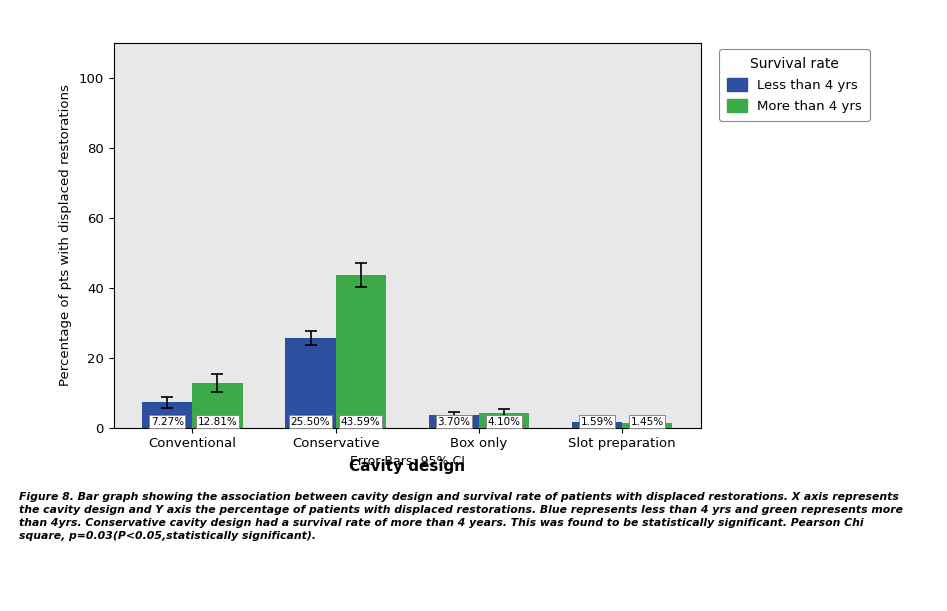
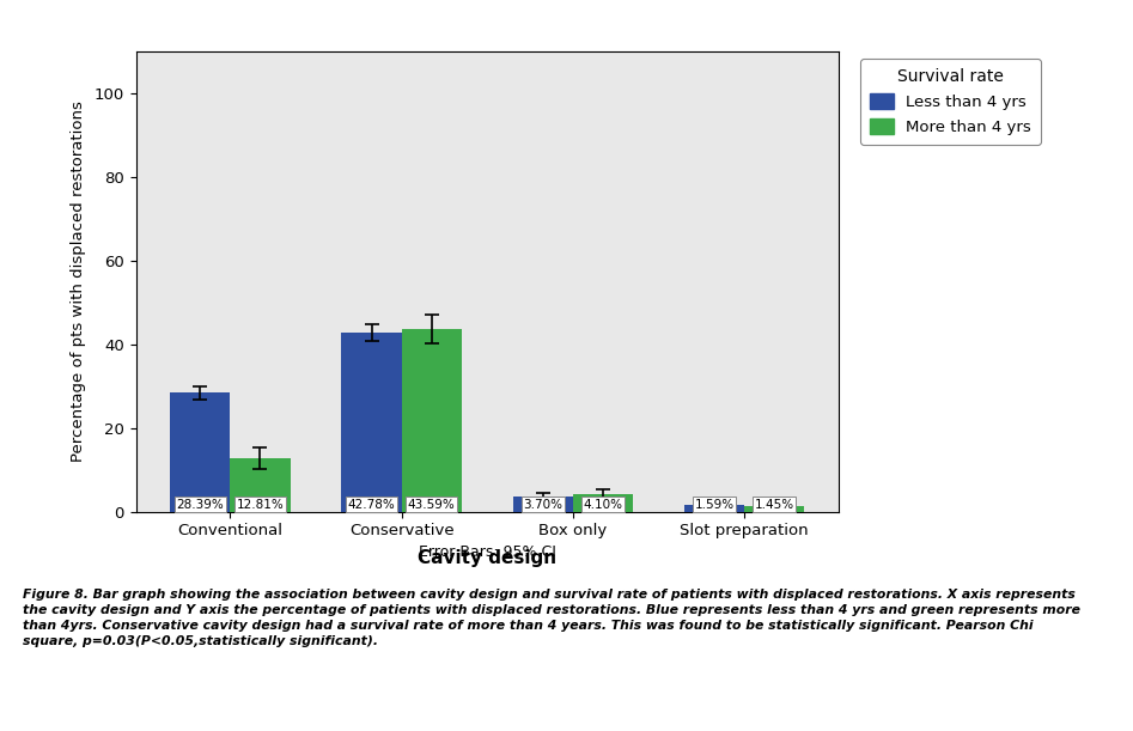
Less than 4 yrs/Conventional: 7.27% -> 28.39%
Less than 4 yrs/Conservative: 25.50% -> 42.78%
